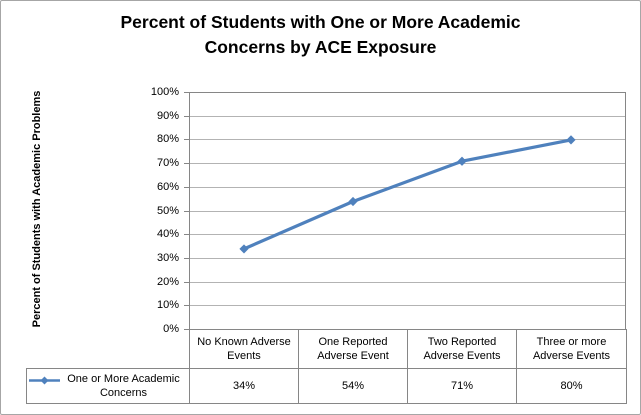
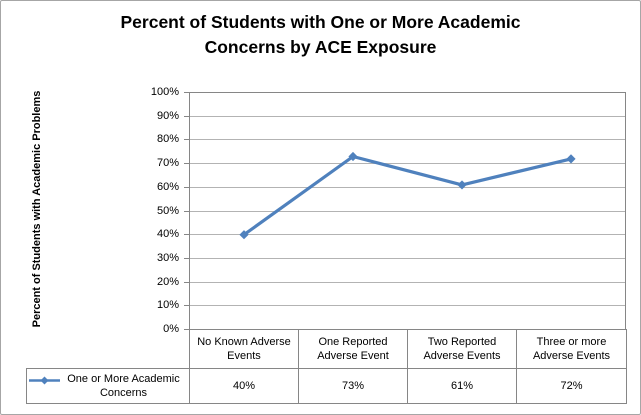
No Known Adverse Events: 34% -> 40%
One Reported Adverse Event: 54% -> 73%
Two Reported Adverse Events: 71% -> 61%
Three or more Adverse Events: 80% -> 72%
